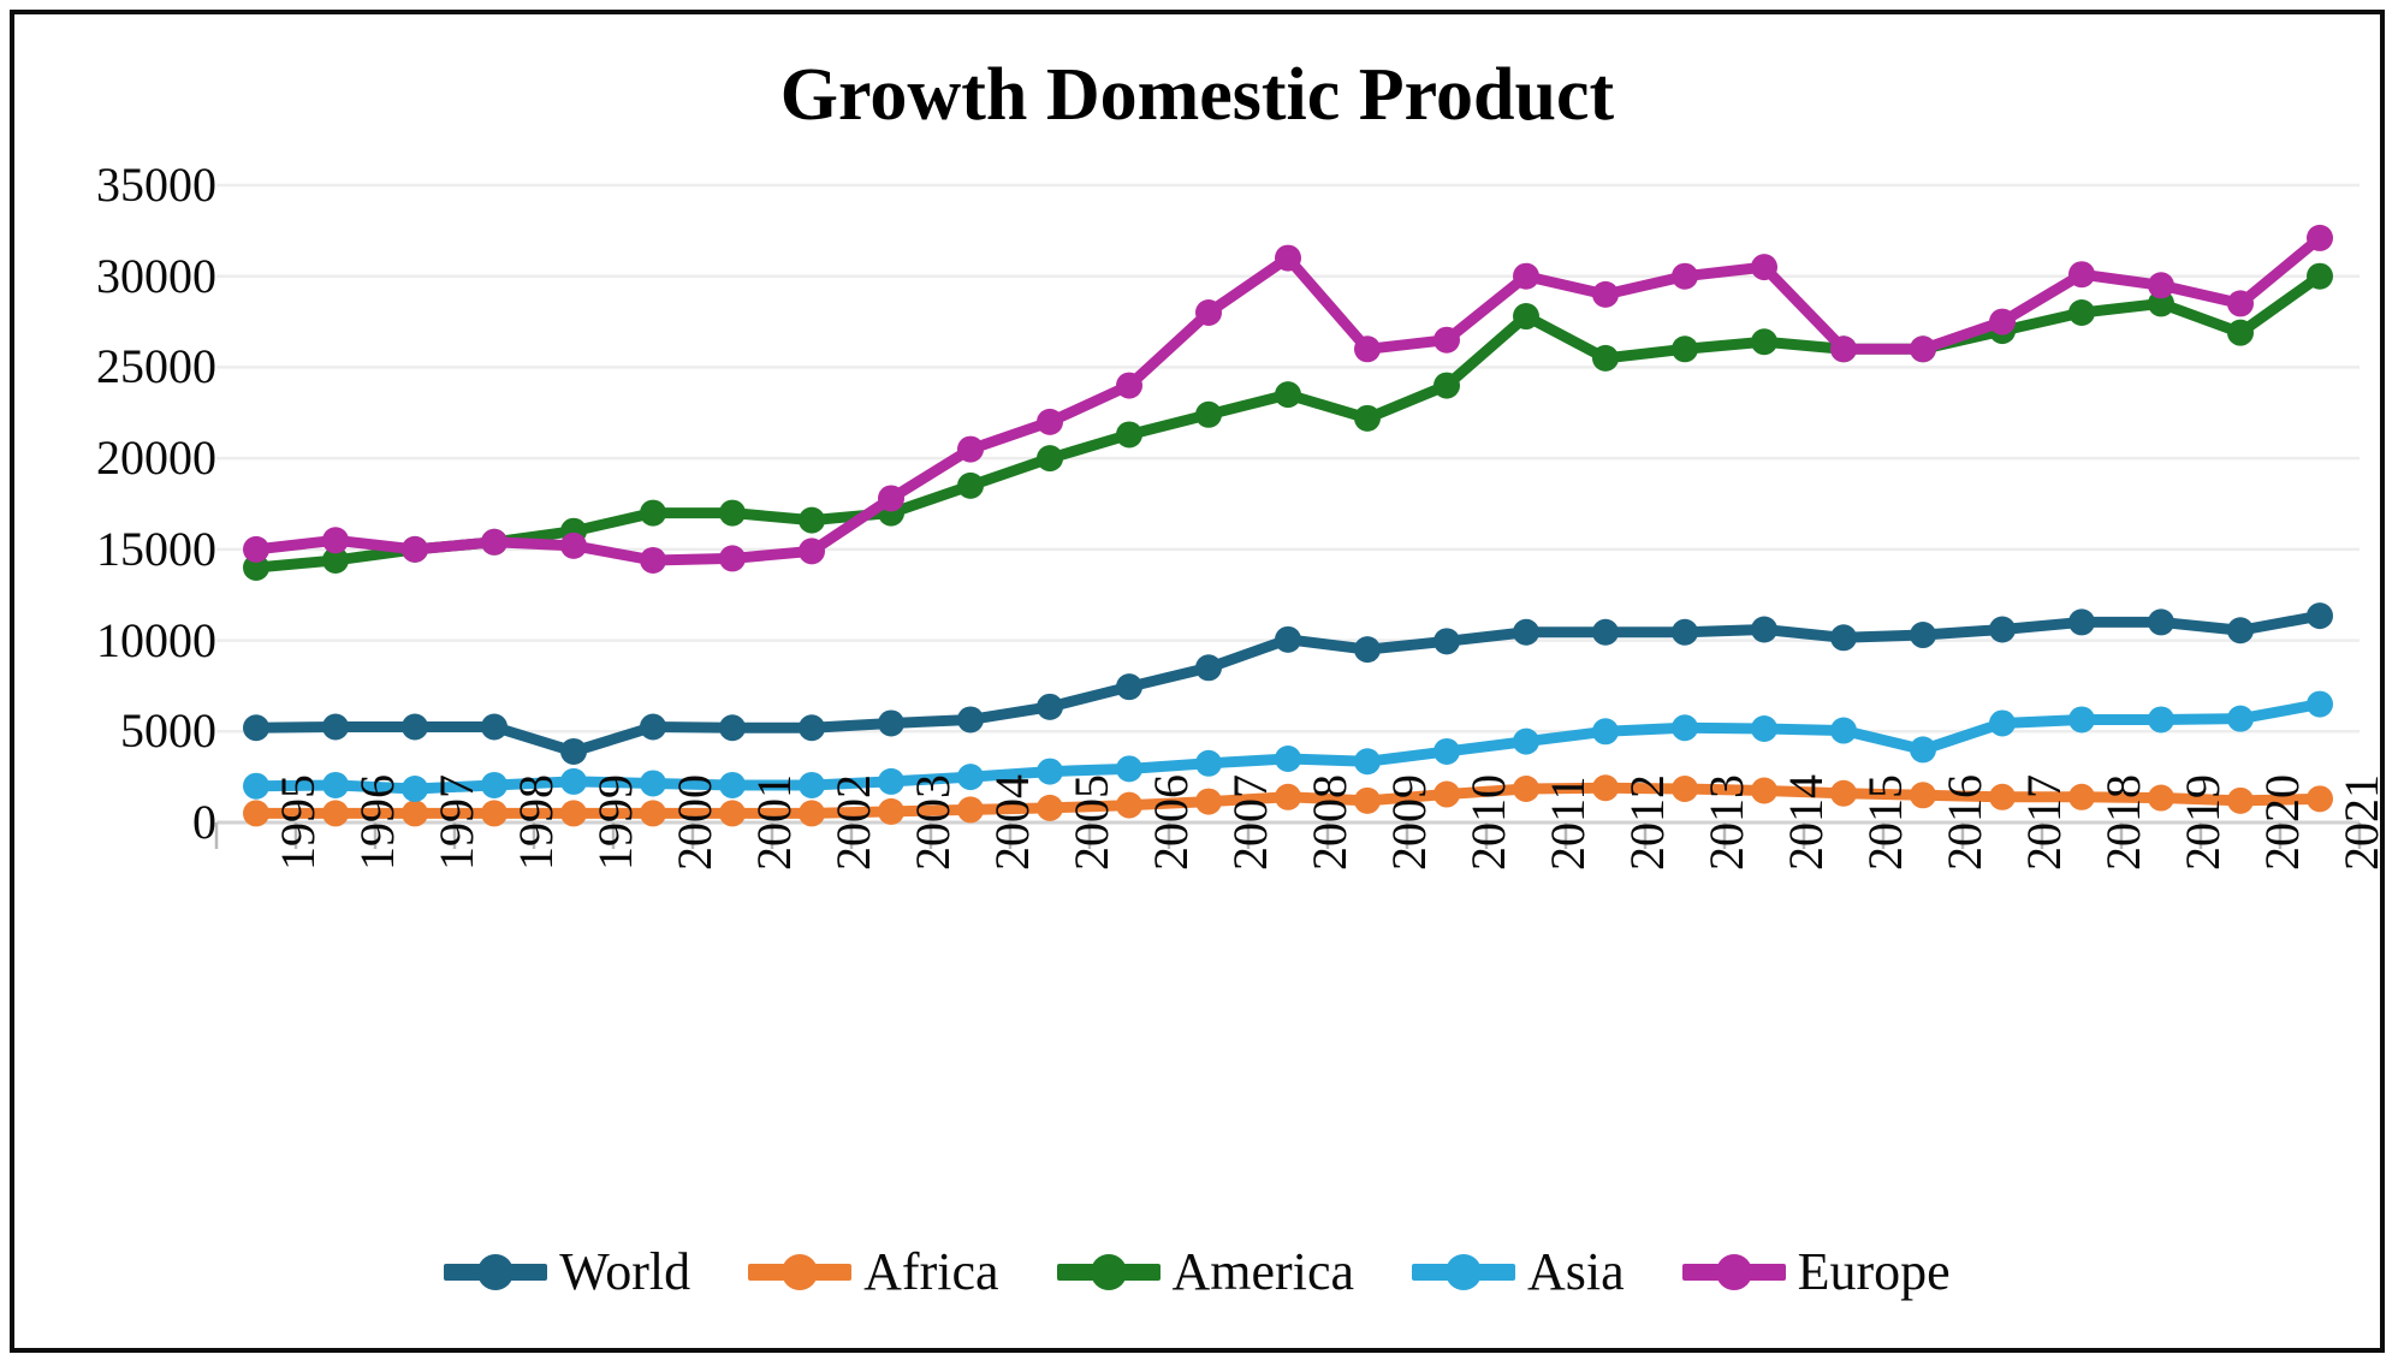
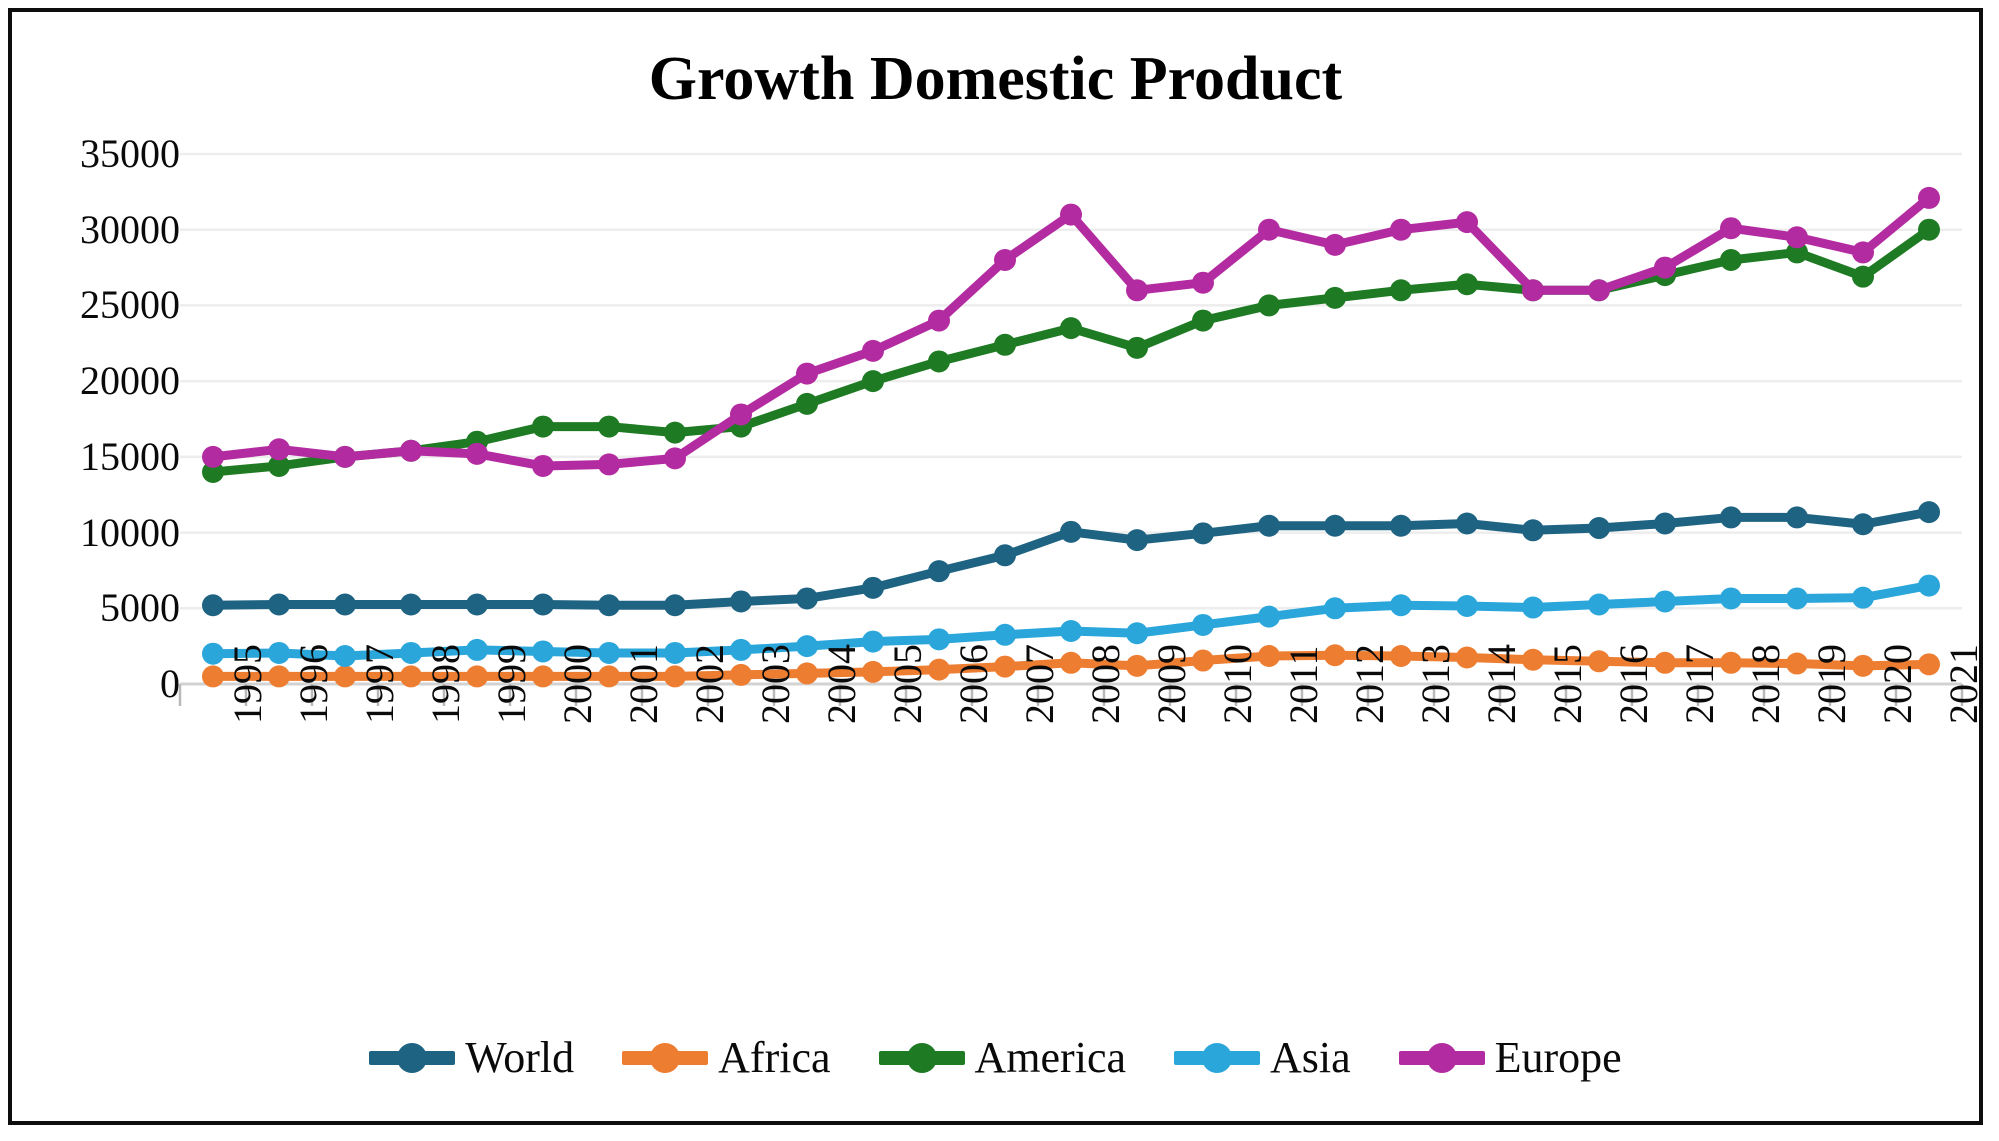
World/1999: 3900 -> 5200
America/2011: 27800 -> 25000
Asia/2016: 4000 -> 5200
